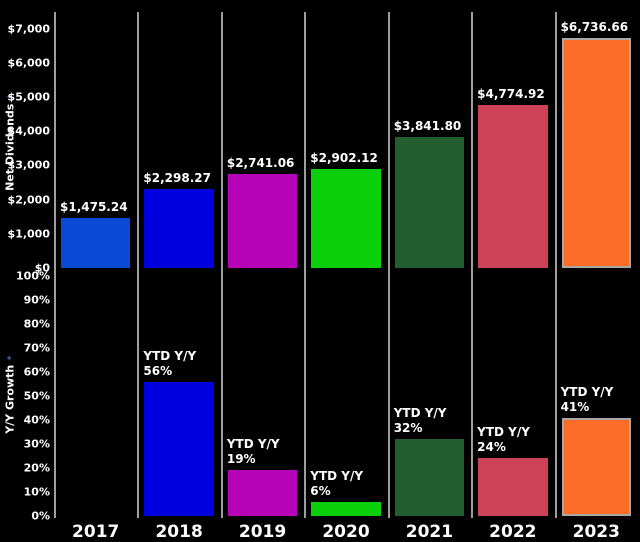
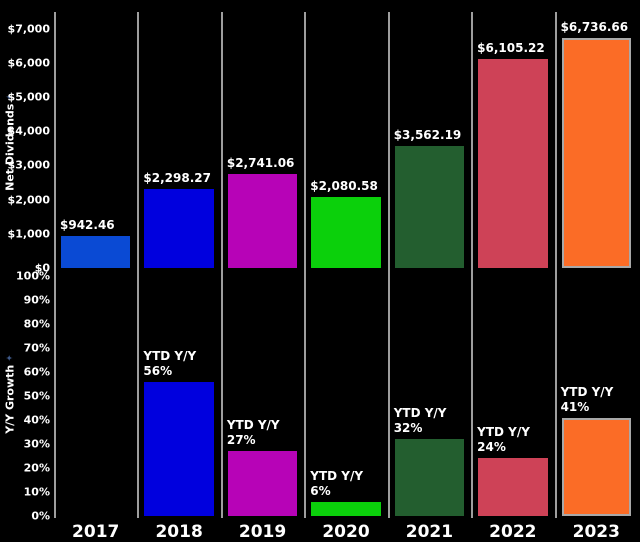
Net Dividends/2017: $1,475.24 -> $942.46
Net Dividends/2020: $2,902.12 -> $2,080.58
Net Dividends/2021: $3,841.80 -> $3,562.19
Net Dividends/2022: $4,774.92 -> $6,105.22
Y/Y Growth/2019: 19% -> 27%
